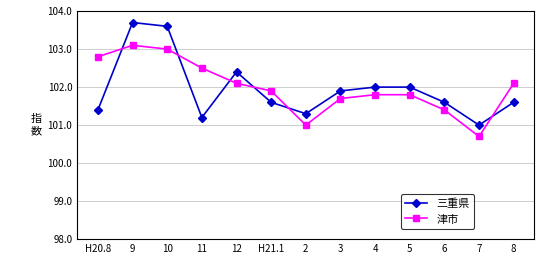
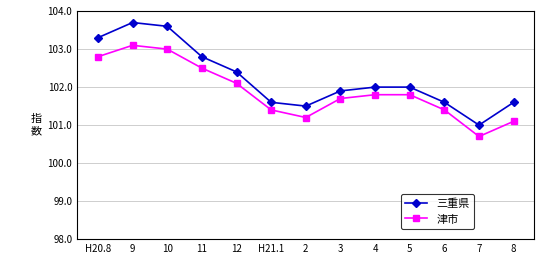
三重県/H20.8: 101.4 -> 103.3
三重県/11: 101.2 -> 102.8
津市/H21.1: 101.9 -> 101.4
三重県/2: 101.3 -> 101.5
津市/2: 101.0 -> 101.2
津市/8: 102.1 -> 101.1
